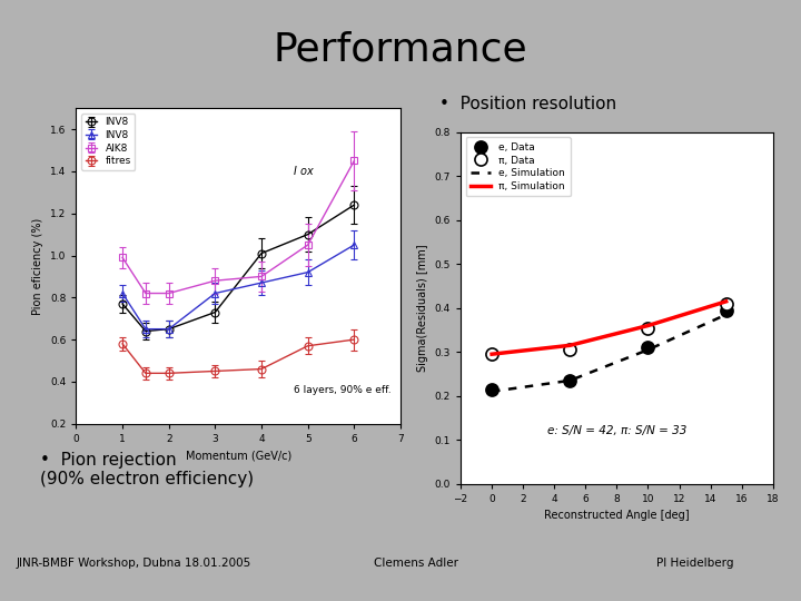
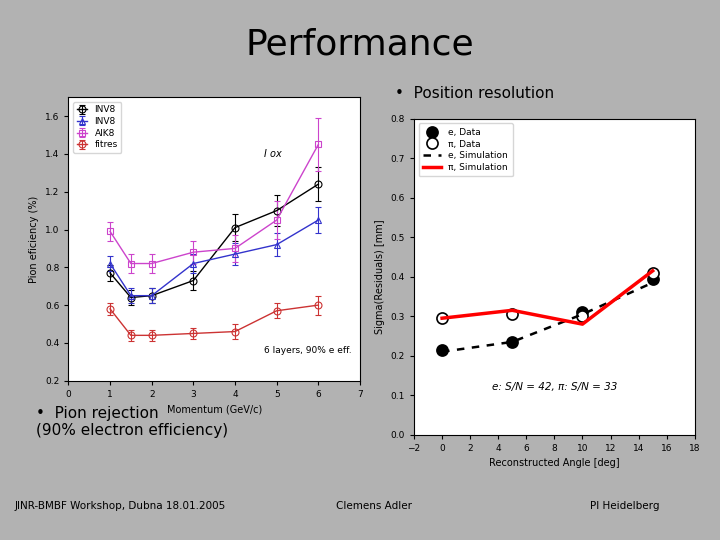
π, Data/10: 0.355 -> 0.300
π, Simulation/10: 0.360 -> 0.280
